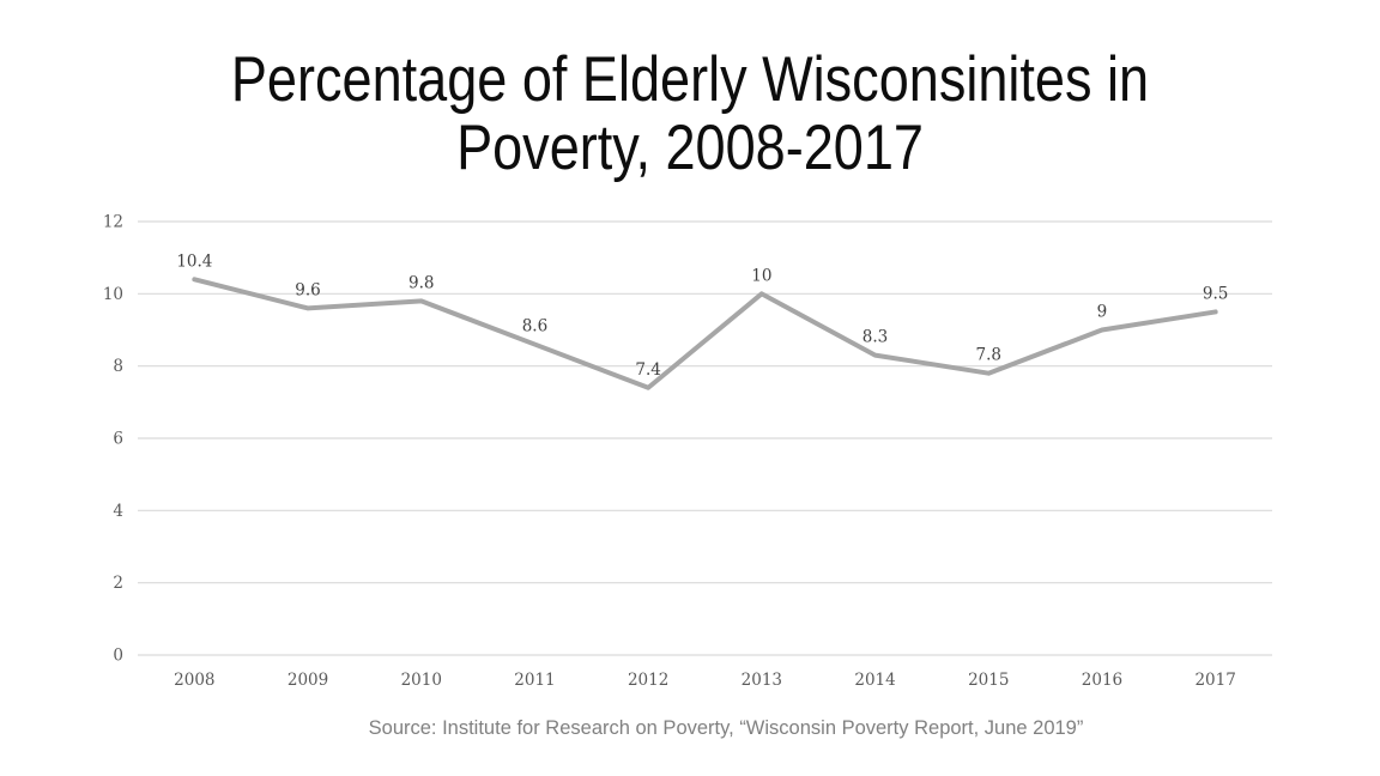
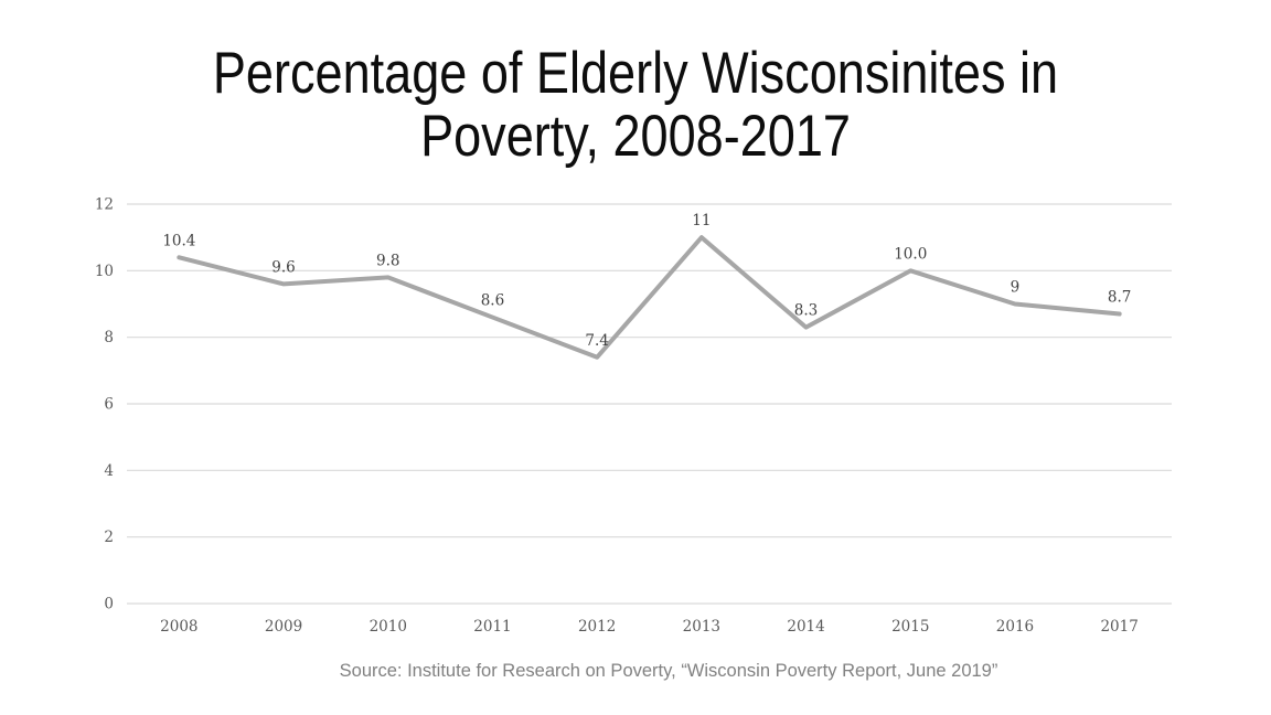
2013: 10 -> 11
2015: 7.8 -> 10.0
2017: 9.5 -> 8.7
